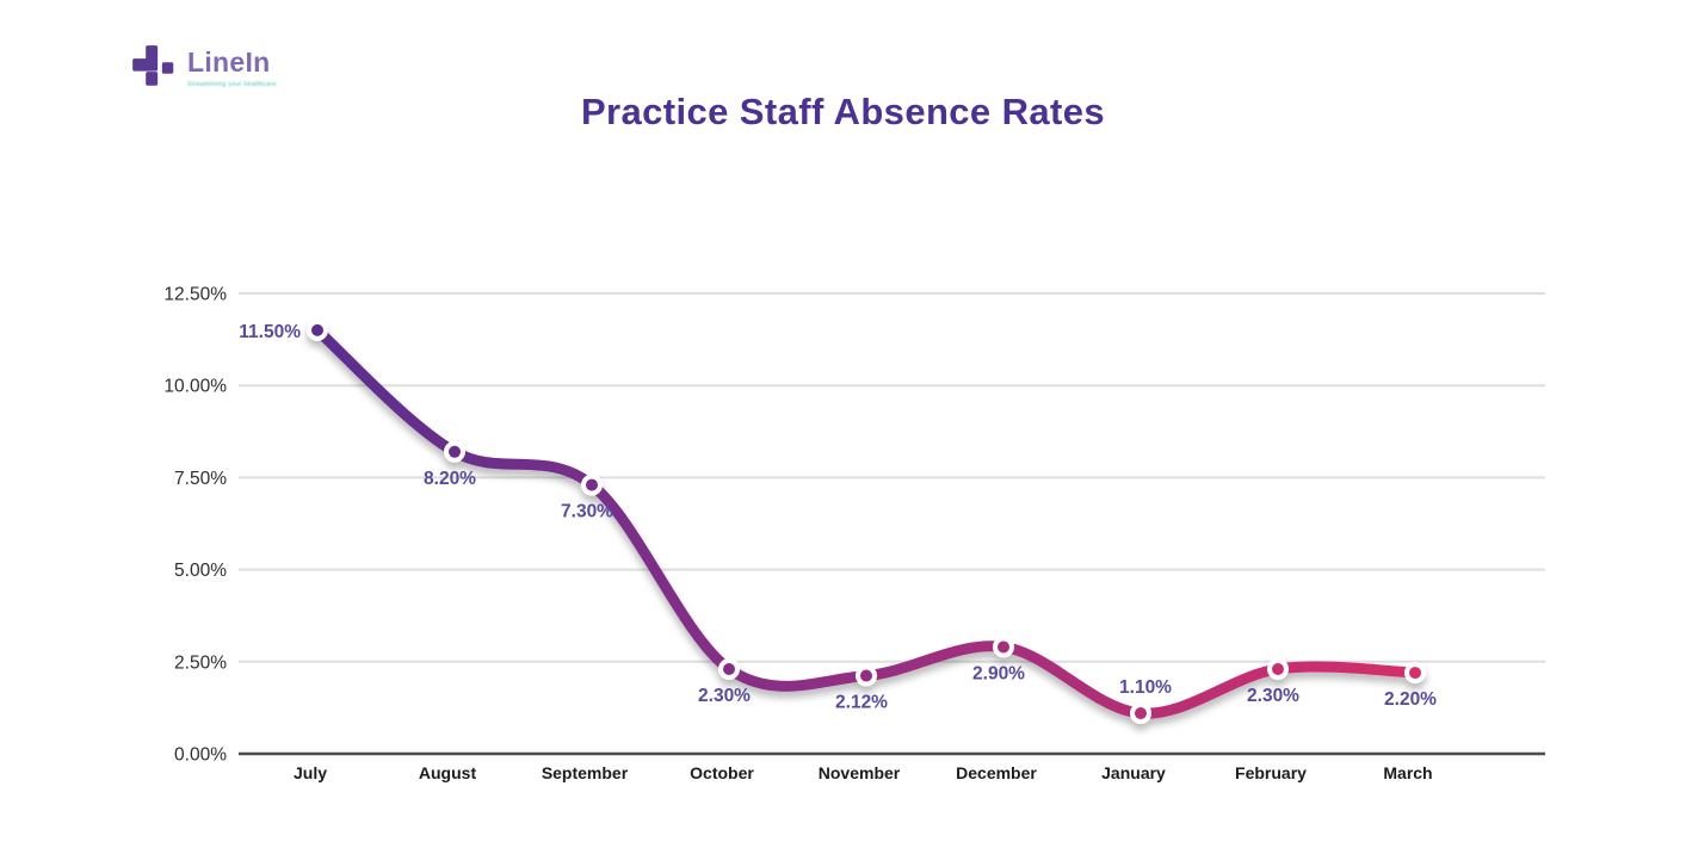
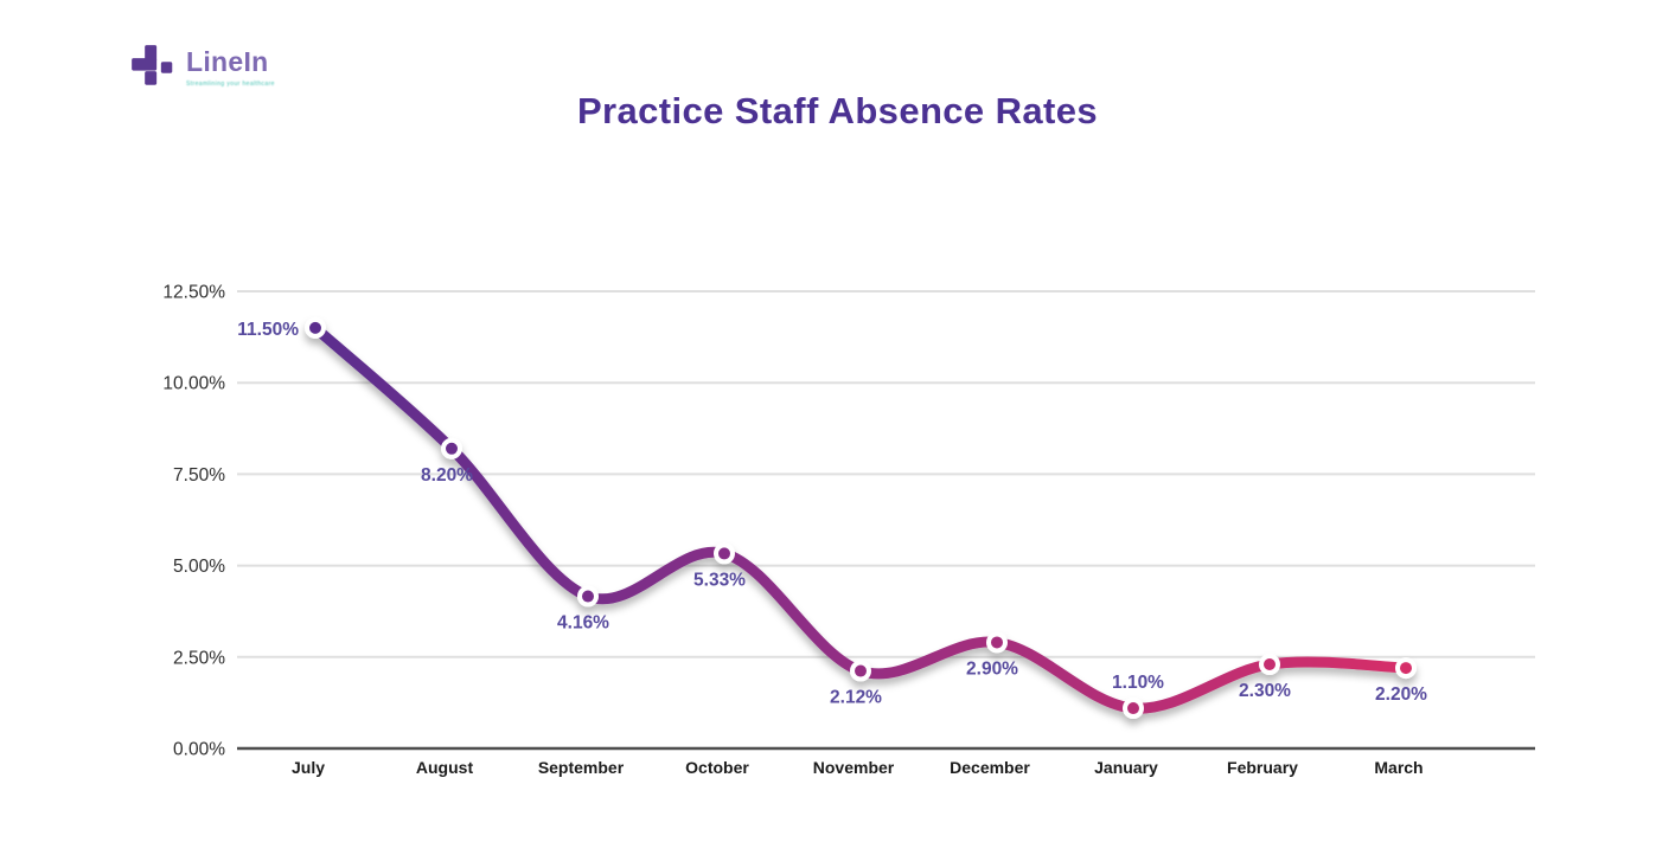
September: 7.30% -> 4.16%
October: 2.30% -> 5.33%
